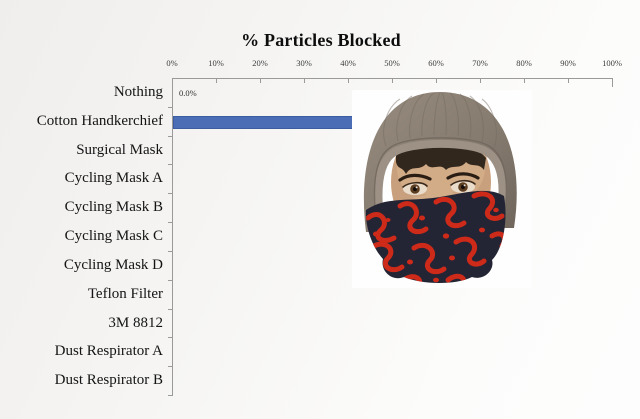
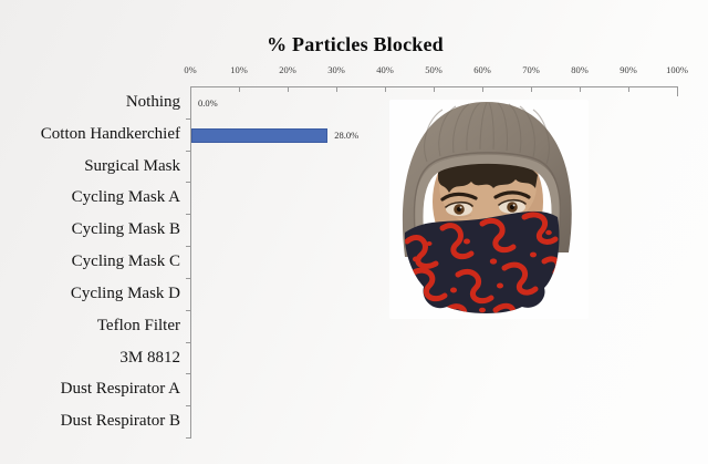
Cotton Handkerchief: 61.0% -> 28.0%
